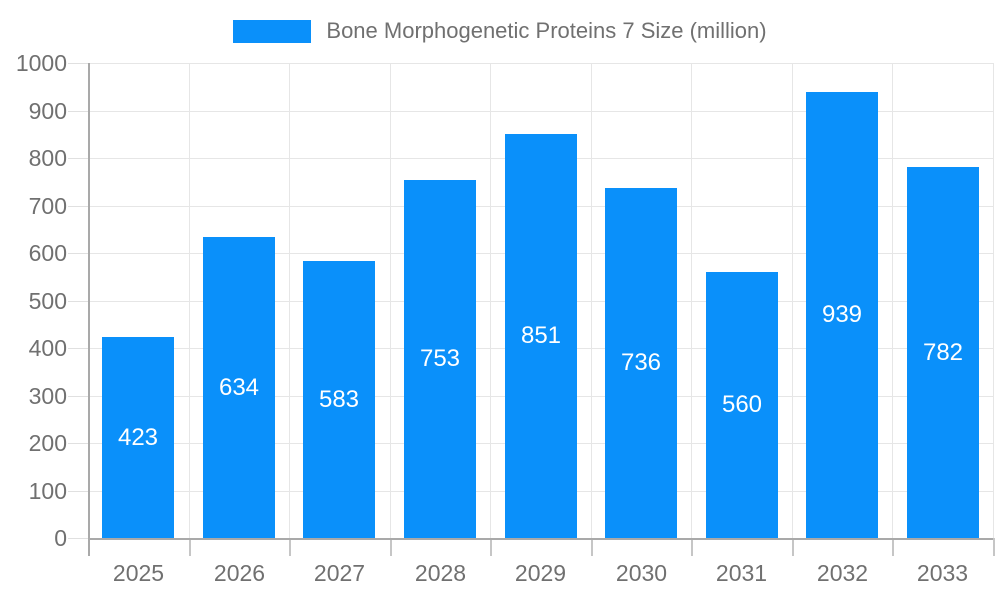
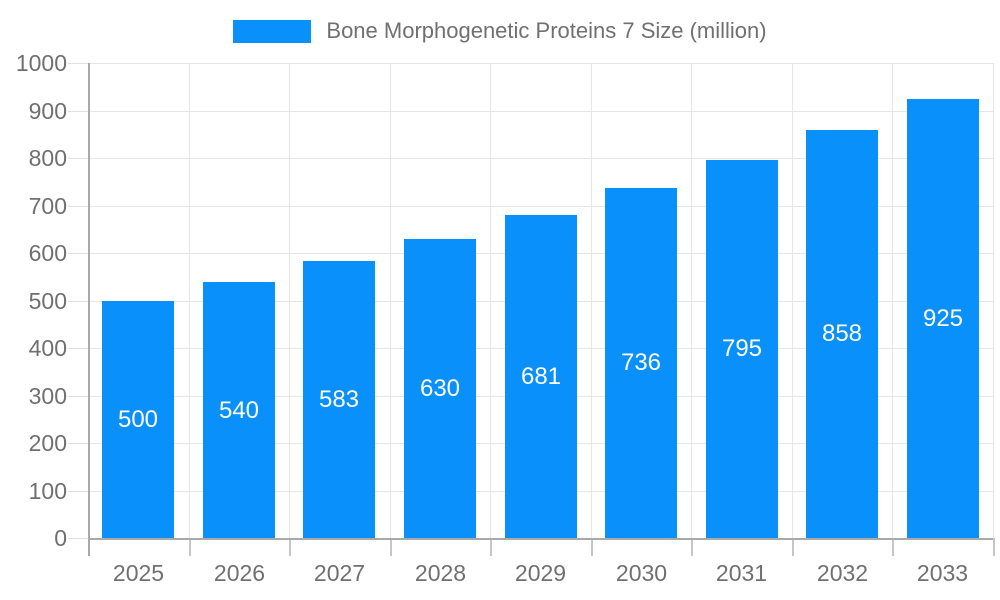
2025: 423 -> 500
2026: 634 -> 540
2028: 753 -> 630
2029: 851 -> 681
2031: 560 -> 795
2032: 939 -> 858
2033: 782 -> 925
